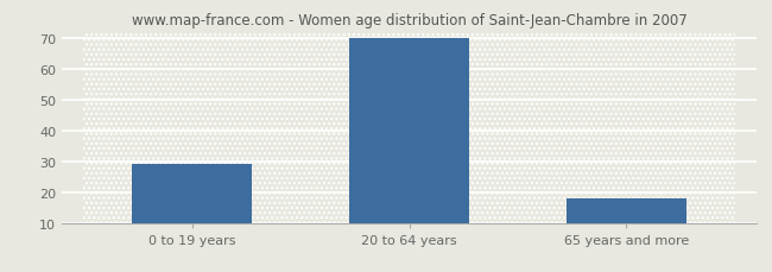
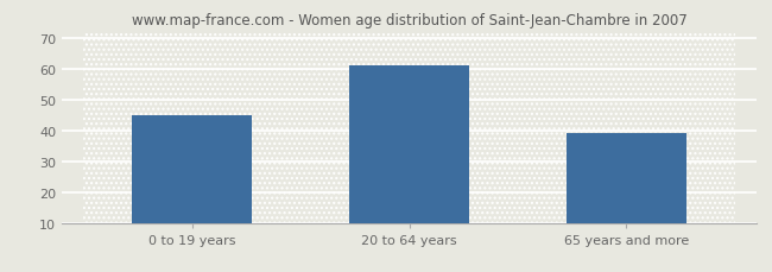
0 to 19 years: 29 -> 45
20 to 64 years: 70 -> 61
65 years and more: 18 -> 39
